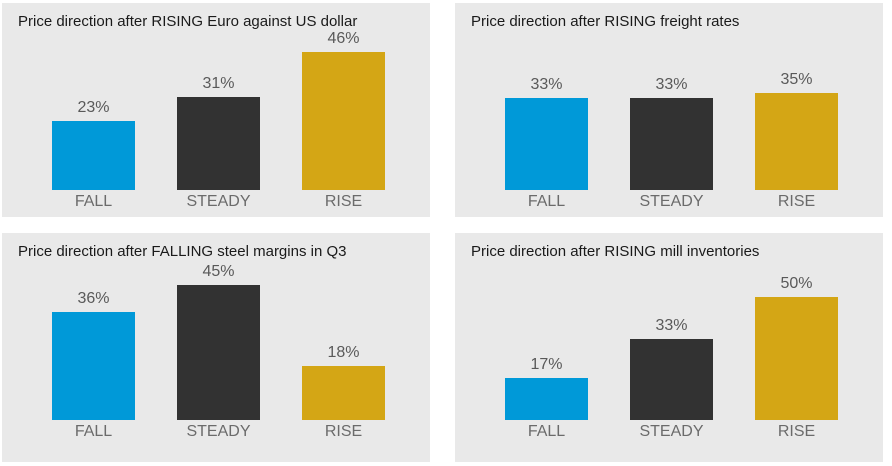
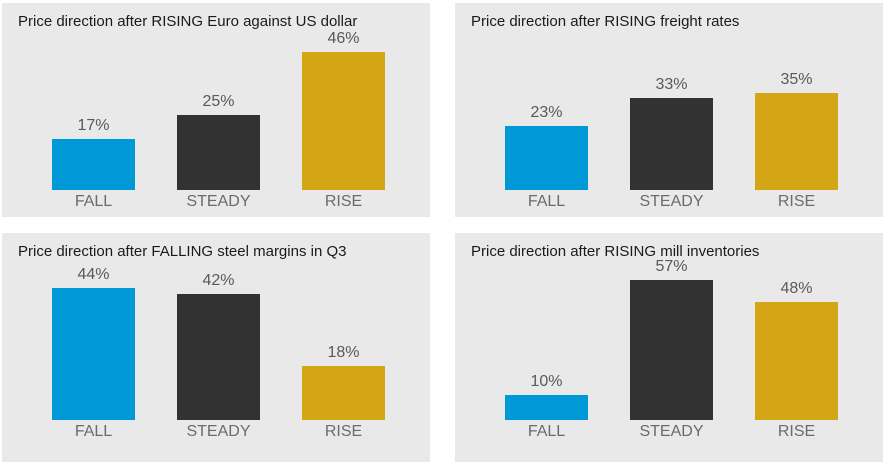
Price direction after RISING Euro against US dollar/FALL: 23% -> 17%
Price direction after RISING Euro against US dollar/STEADY: 31% -> 25%
Price direction after RISING freight rates/FALL: 33% -> 23%
Price direction after FALLING steel margins in Q3/FALL: 36% -> 44%
Price direction after FALLING steel margins in Q3/STEADY: 45% -> 42%
Price direction after RISING mill inventories/FALL: 17% -> 10%
Price direction after RISING mill inventories/STEADY: 33% -> 57%
Price direction after RISING mill inventories/RISE: 50% -> 48%
